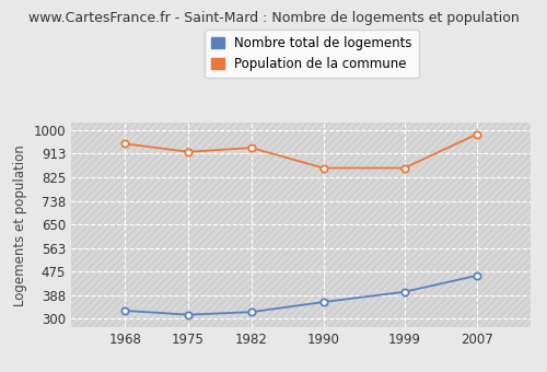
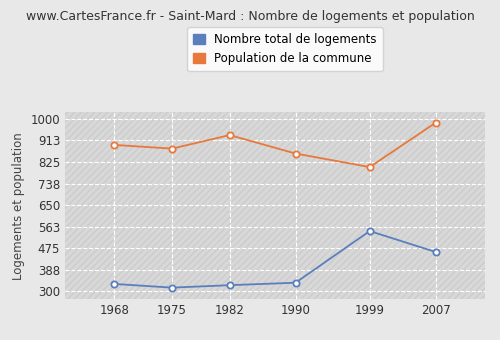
Population de la commune/1968: 950 -> 895
Population de la commune/1975: 920 -> 880
Nombre total de logements/1990: 362 -> 335
Nombre total de logements/1999: 400 -> 545
Population de la commune/1999: 860 -> 805
